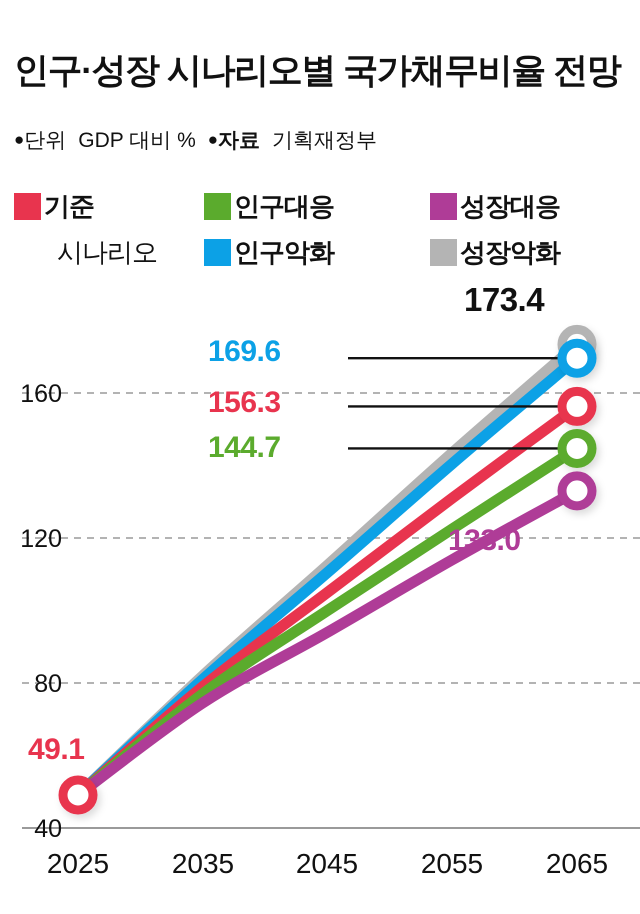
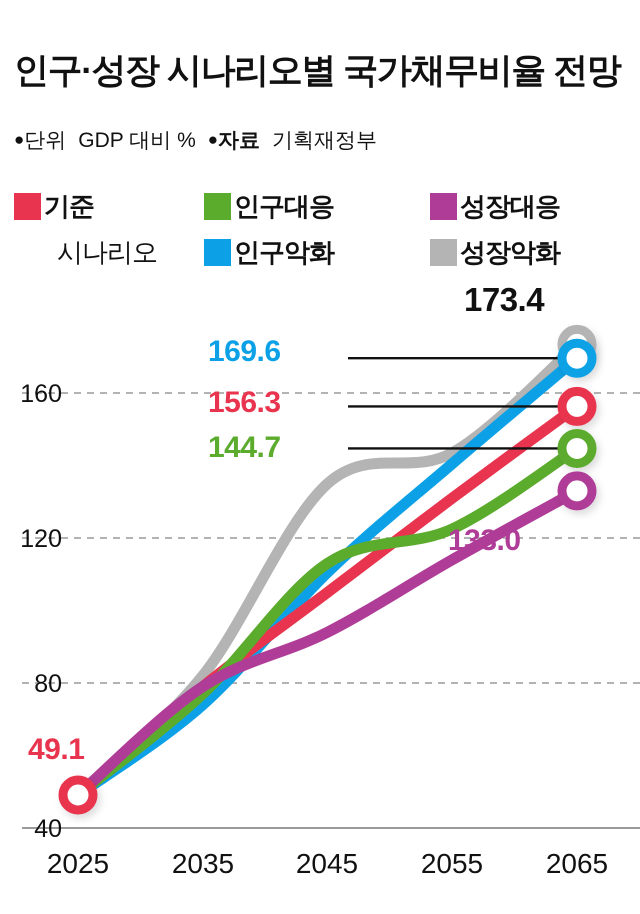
인구악화/2035: 81 -> 74
성장대응/2035: 74 -> 79
성장악화/2045: 112 -> 135
인구대응/2045: 100 -> 113
